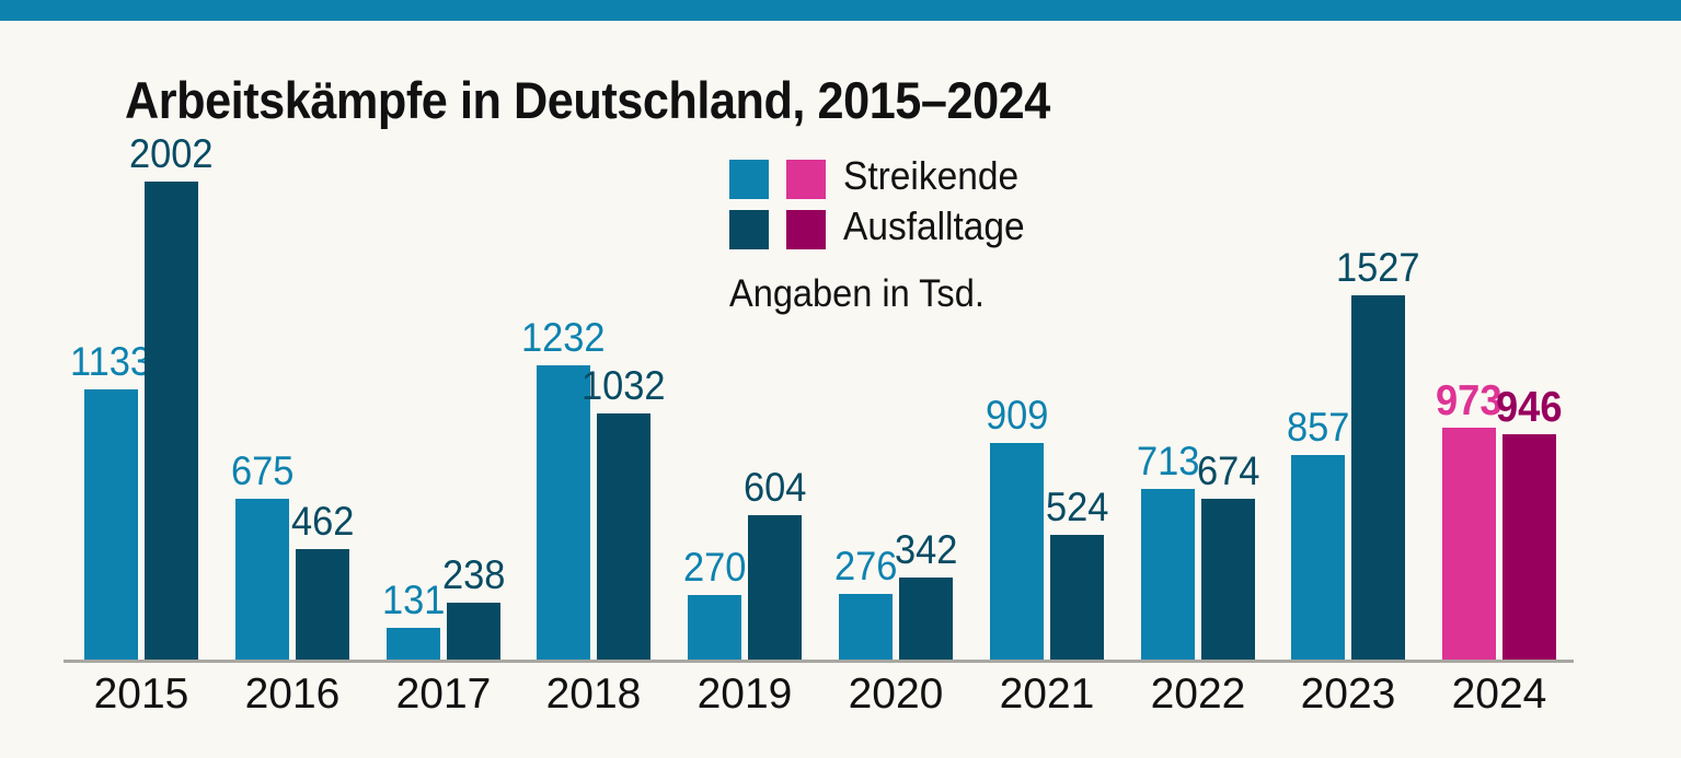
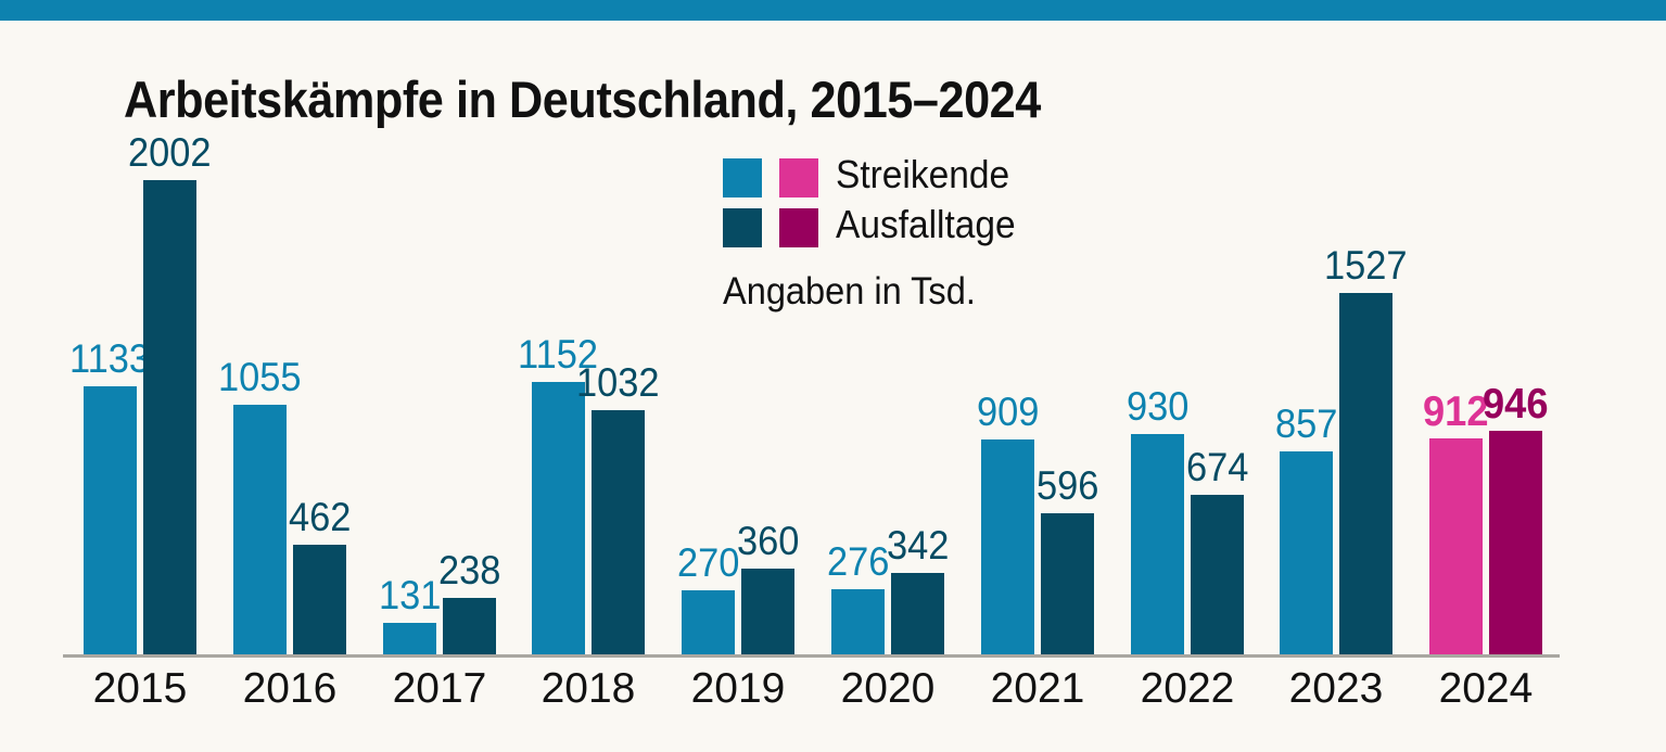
Streikende/2016: 675 -> 1055
Streikende/2018: 1232 -> 1152
Ausfalltage/2019: 604 -> 360
Ausfalltage/2021: 524 -> 596
Streikende/2022: 713 -> 930
Streikende/2024: 973 -> 912
